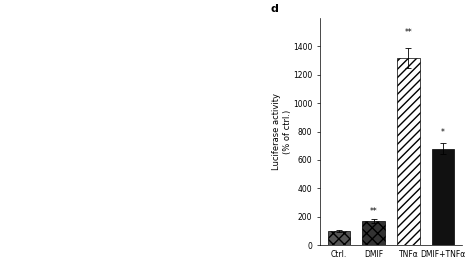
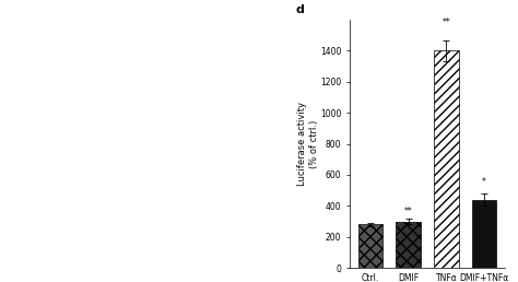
Ctrl.: 100 -> 280
DMIF: 170 -> 300
TNFα: 1320 -> 1400
DMIF+TNFα: 680 -> 440
